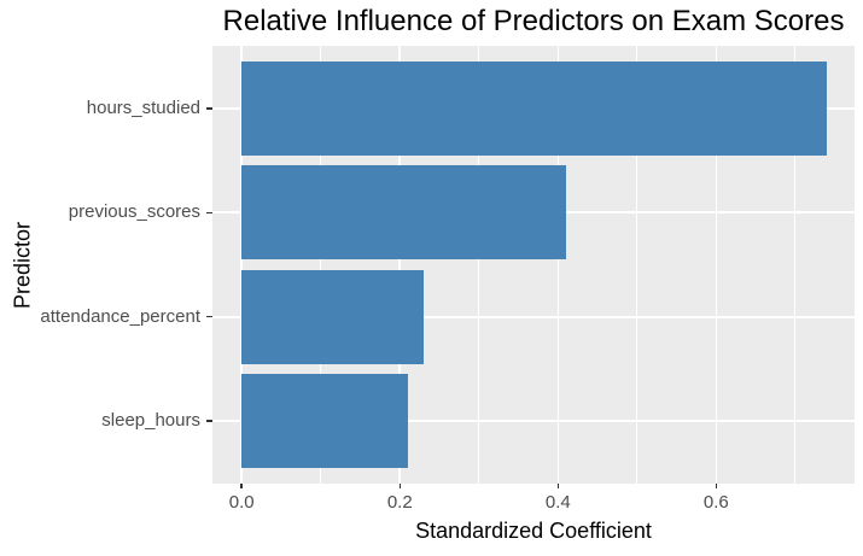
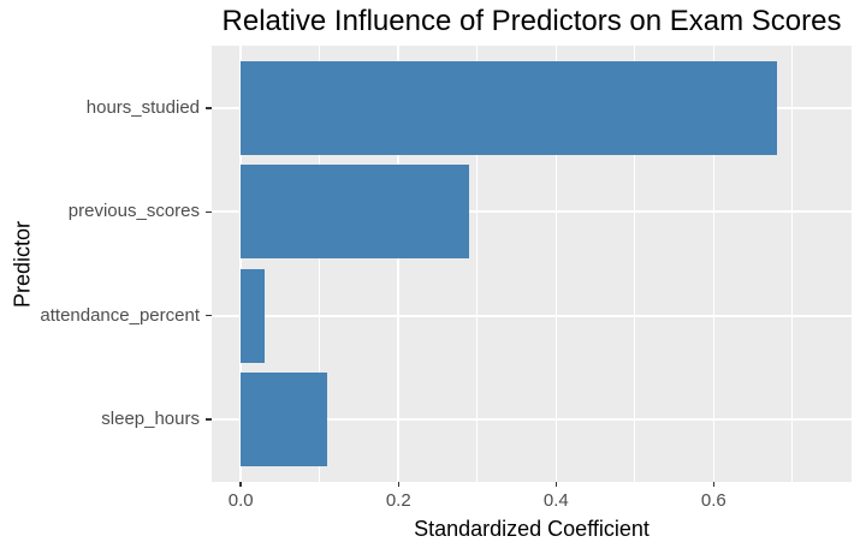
hours_studied: 0.74 -> 0.68
previous_scores: 0.41 -> 0.29
attendance_percent: 0.23 -> 0.03
sleep_hours: 0.21 -> 0.11
